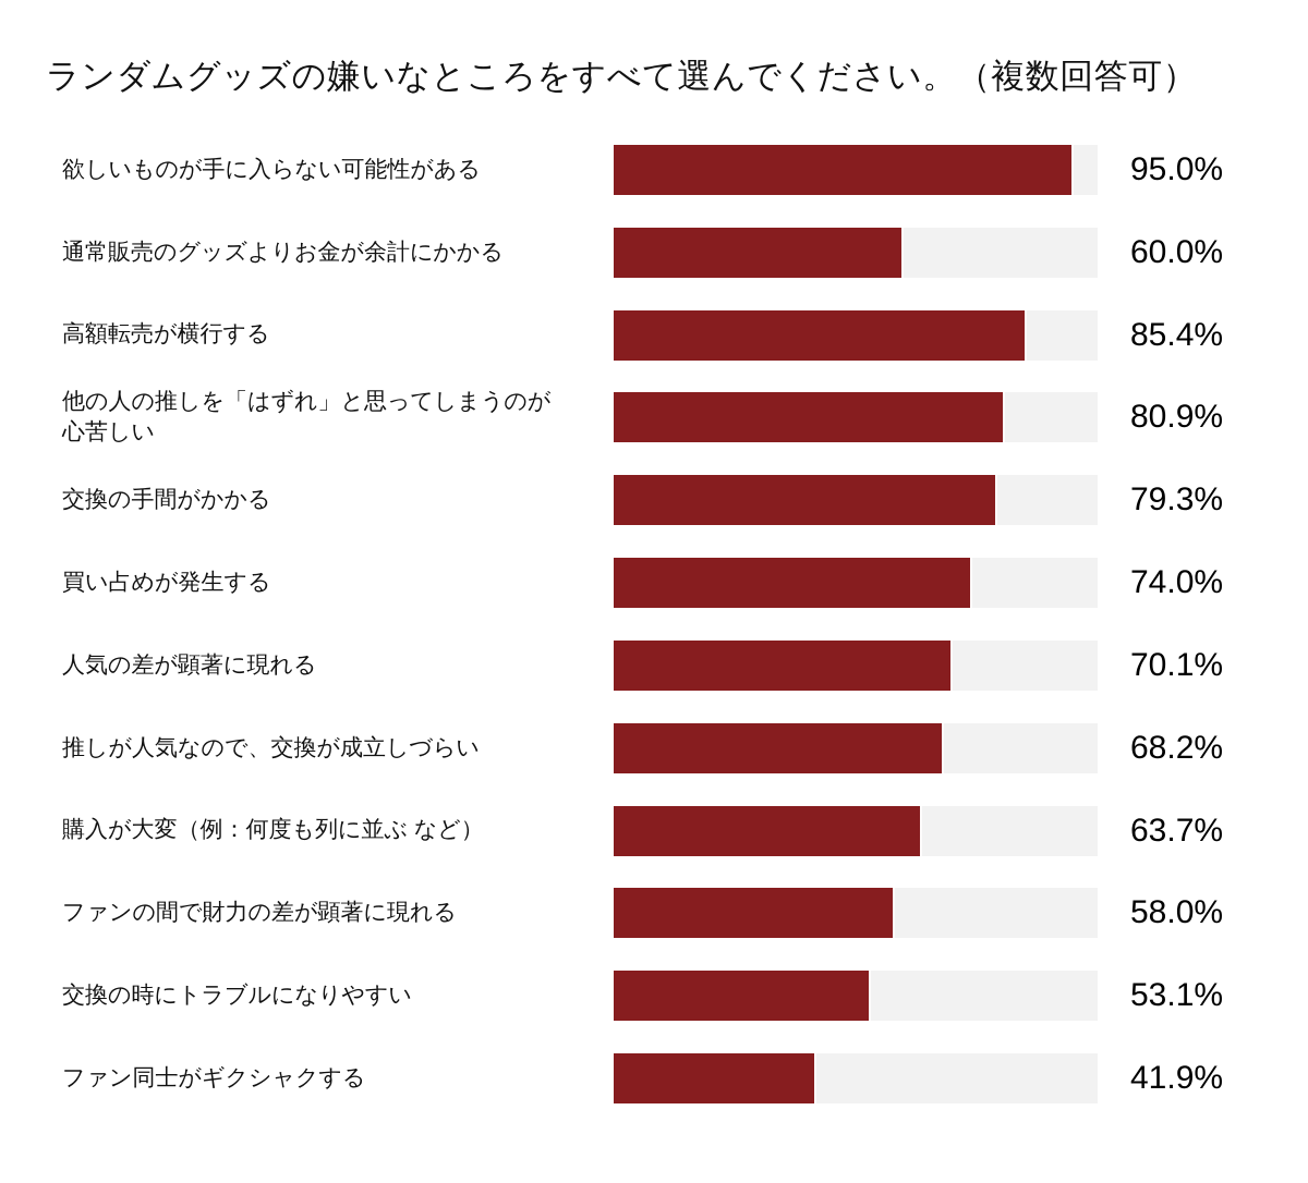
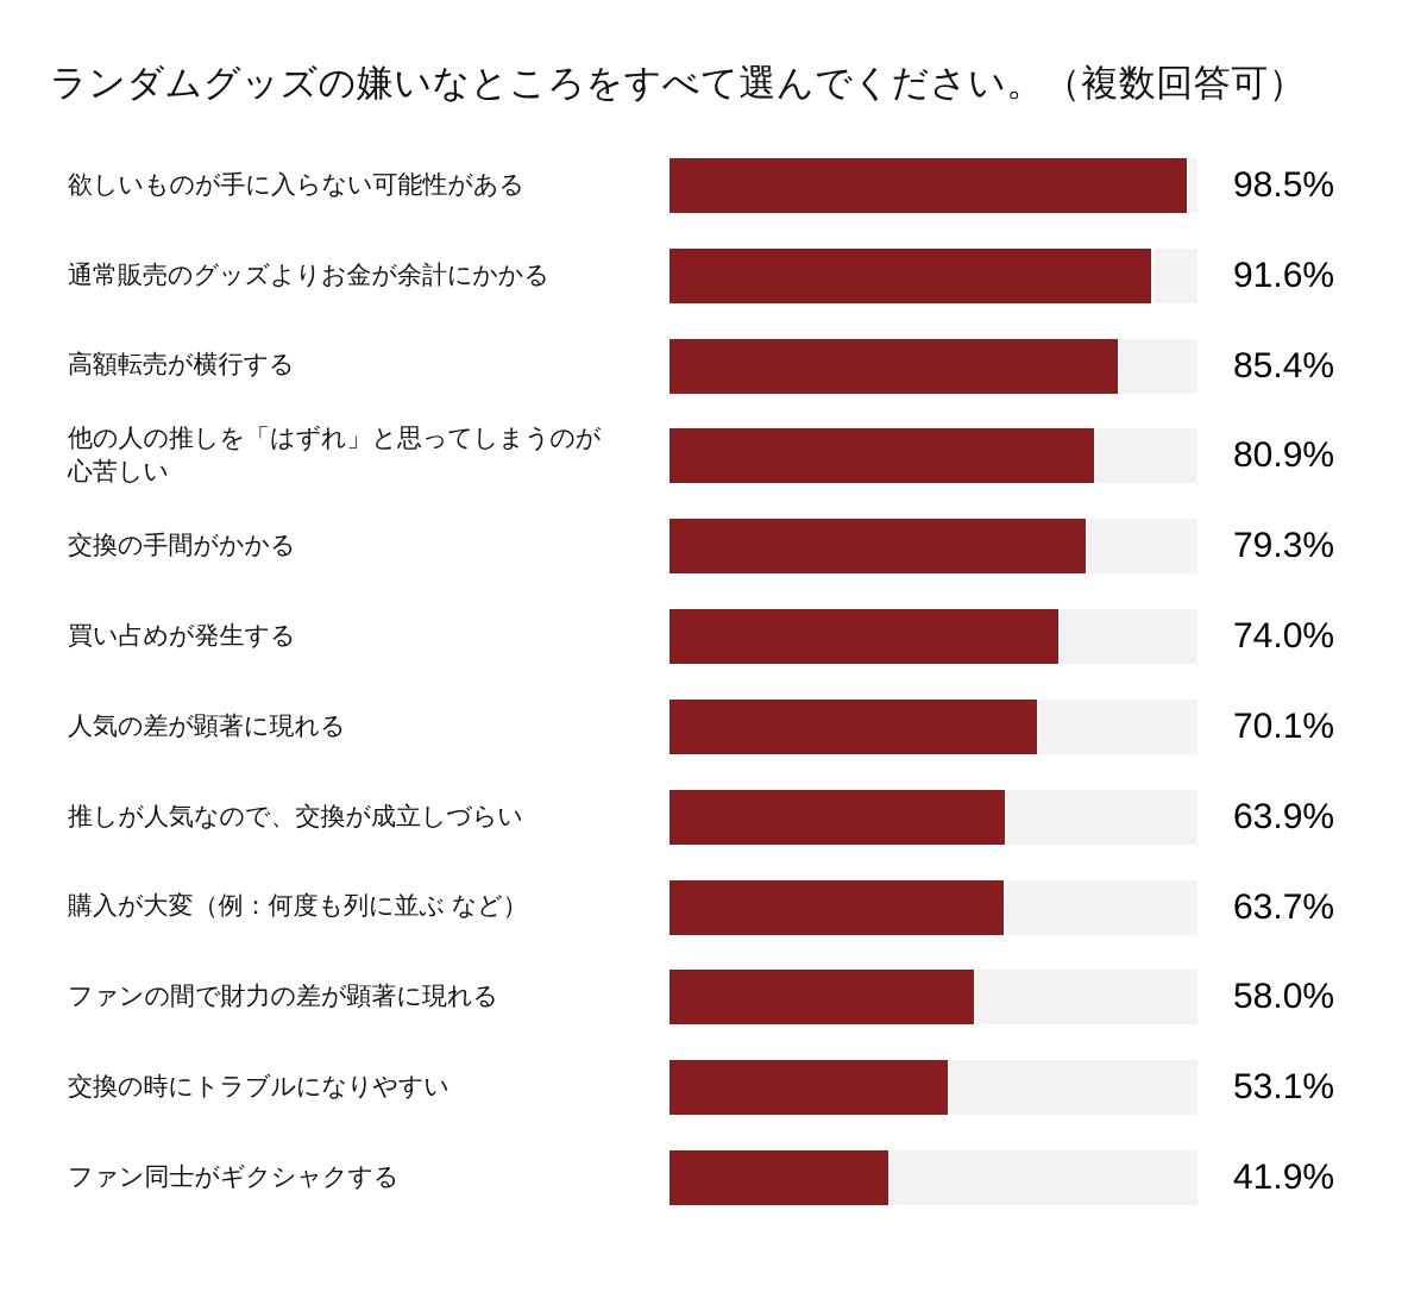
欲しいものが手に入らない可能性がある: 95.0% -> 98.5%
通常販売のグッズよりお金が余計にかかる: 60.0% -> 91.6%
推しが人気なので、交換が成立しづらい: 68.2% -> 63.9%
